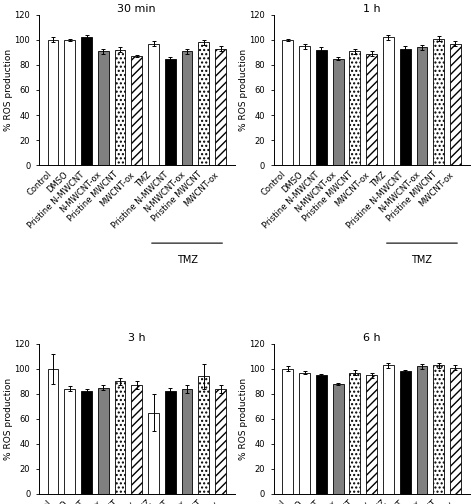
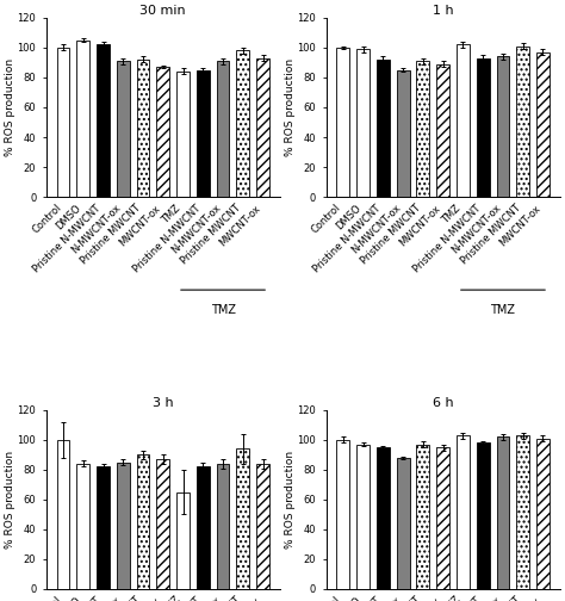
30 min/DMSO: 100 -> 105
30 min/TMZ: 97 -> 84
1 h/DMSO: 95 -> 99
